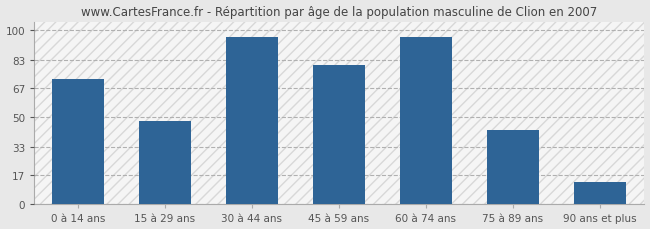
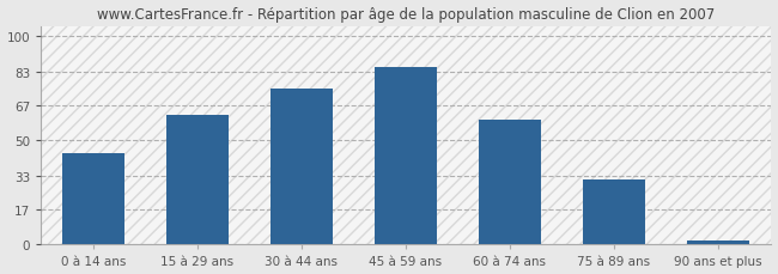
0 à 14 ans: 72 -> 44
15 à 29 ans: 48 -> 62
30 à 44 ans: 96 -> 75
45 à 59 ans: 80 -> 85
60 à 74 ans: 96 -> 60
75 à 89 ans: 43 -> 31
90 ans et plus: 13 -> 2
